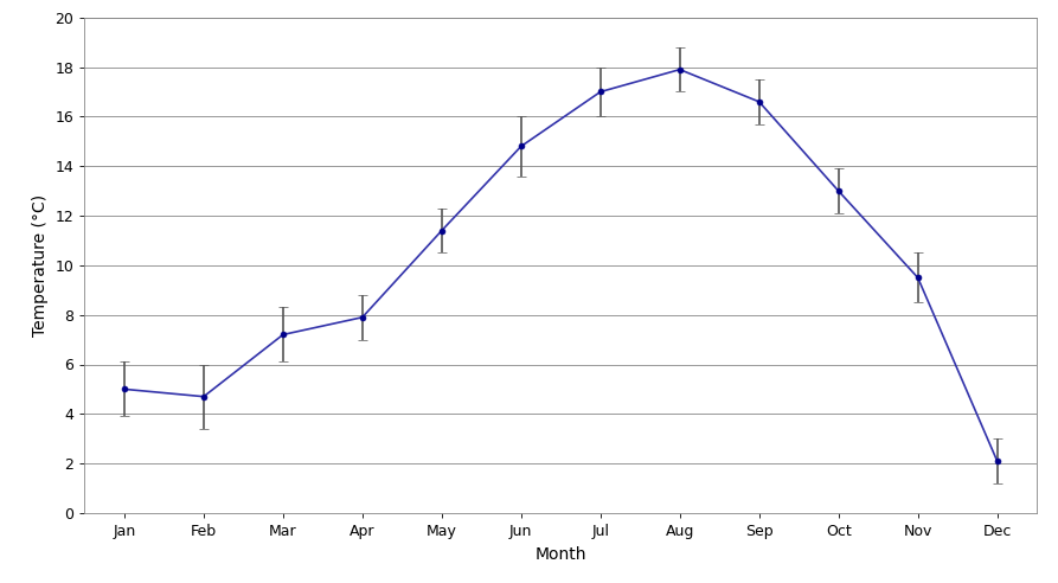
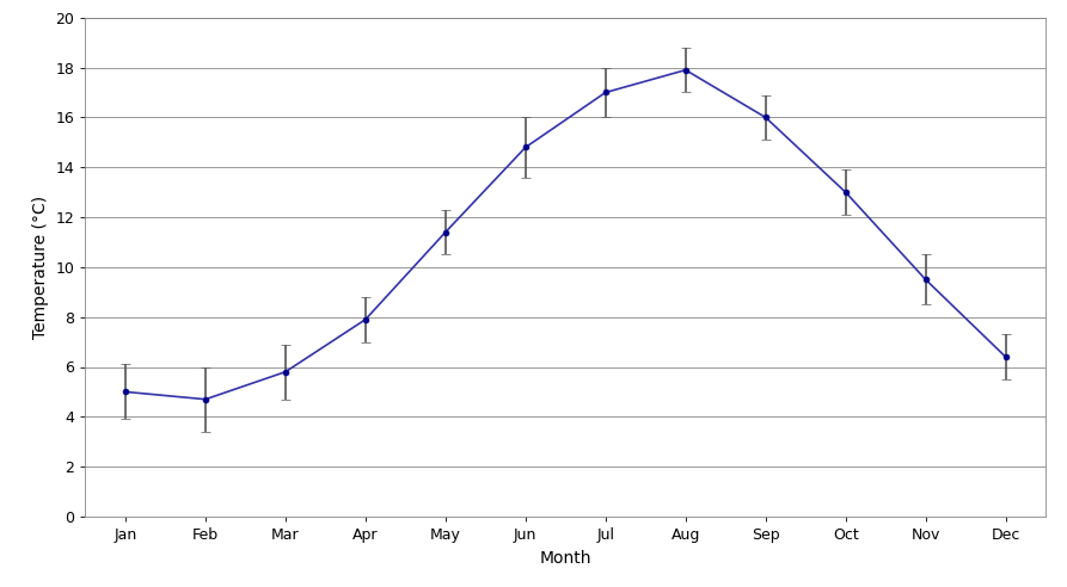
Mar: 7.2 -> 5.8
Sep: 16.6 -> 16.0
Dec: 2.1 -> 6.4
